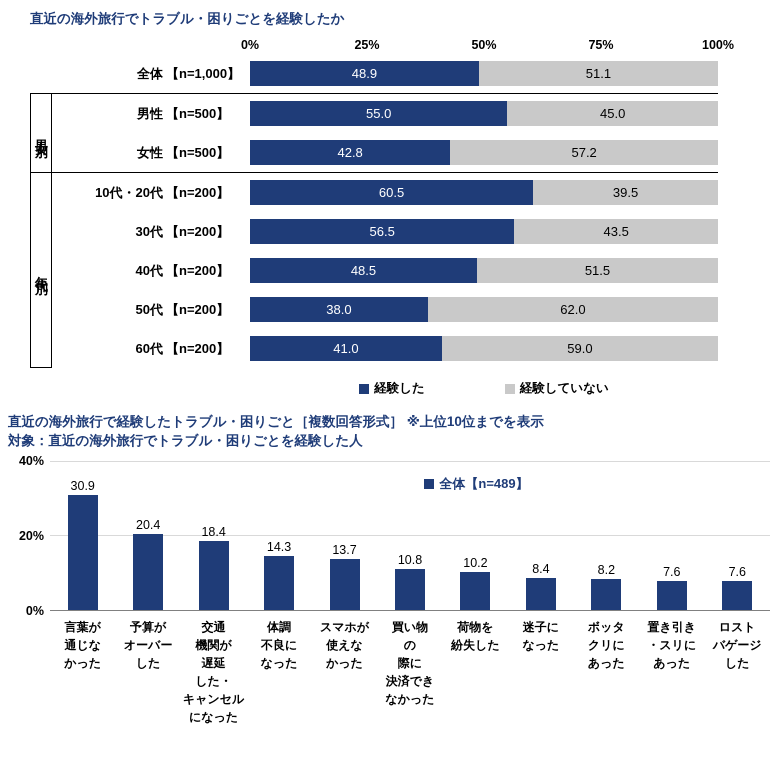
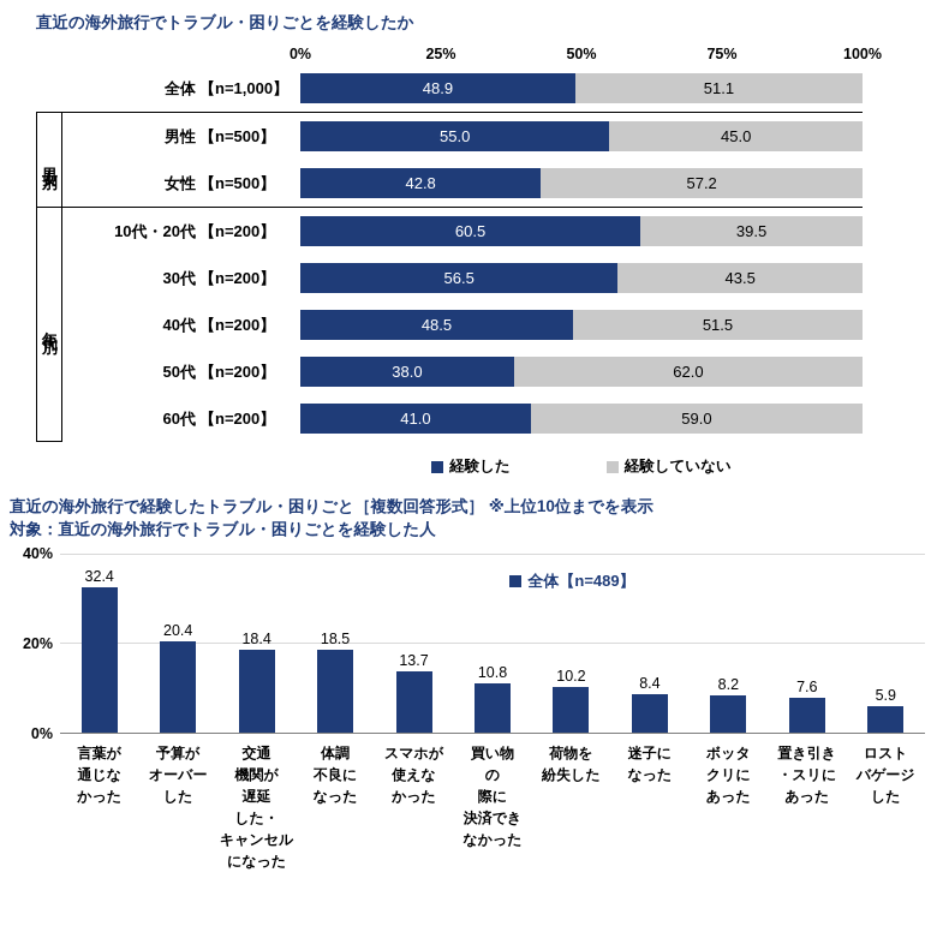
直近の海外旅行で経験したトラブル・困りごと［複数回答形式］ ※上位10位までを表示/言葉が通じなかった: 30.9 -> 32.4
直近の海外旅行で経験したトラブル・困りごと［複数回答形式］ ※上位10位までを表示/体調不良になった: 14.3 -> 18.5
直近の海外旅行で経験したトラブル・困りごと［複数回答形式］ ※上位10位までを表示/ロストバゲージした: 7.6 -> 5.9
